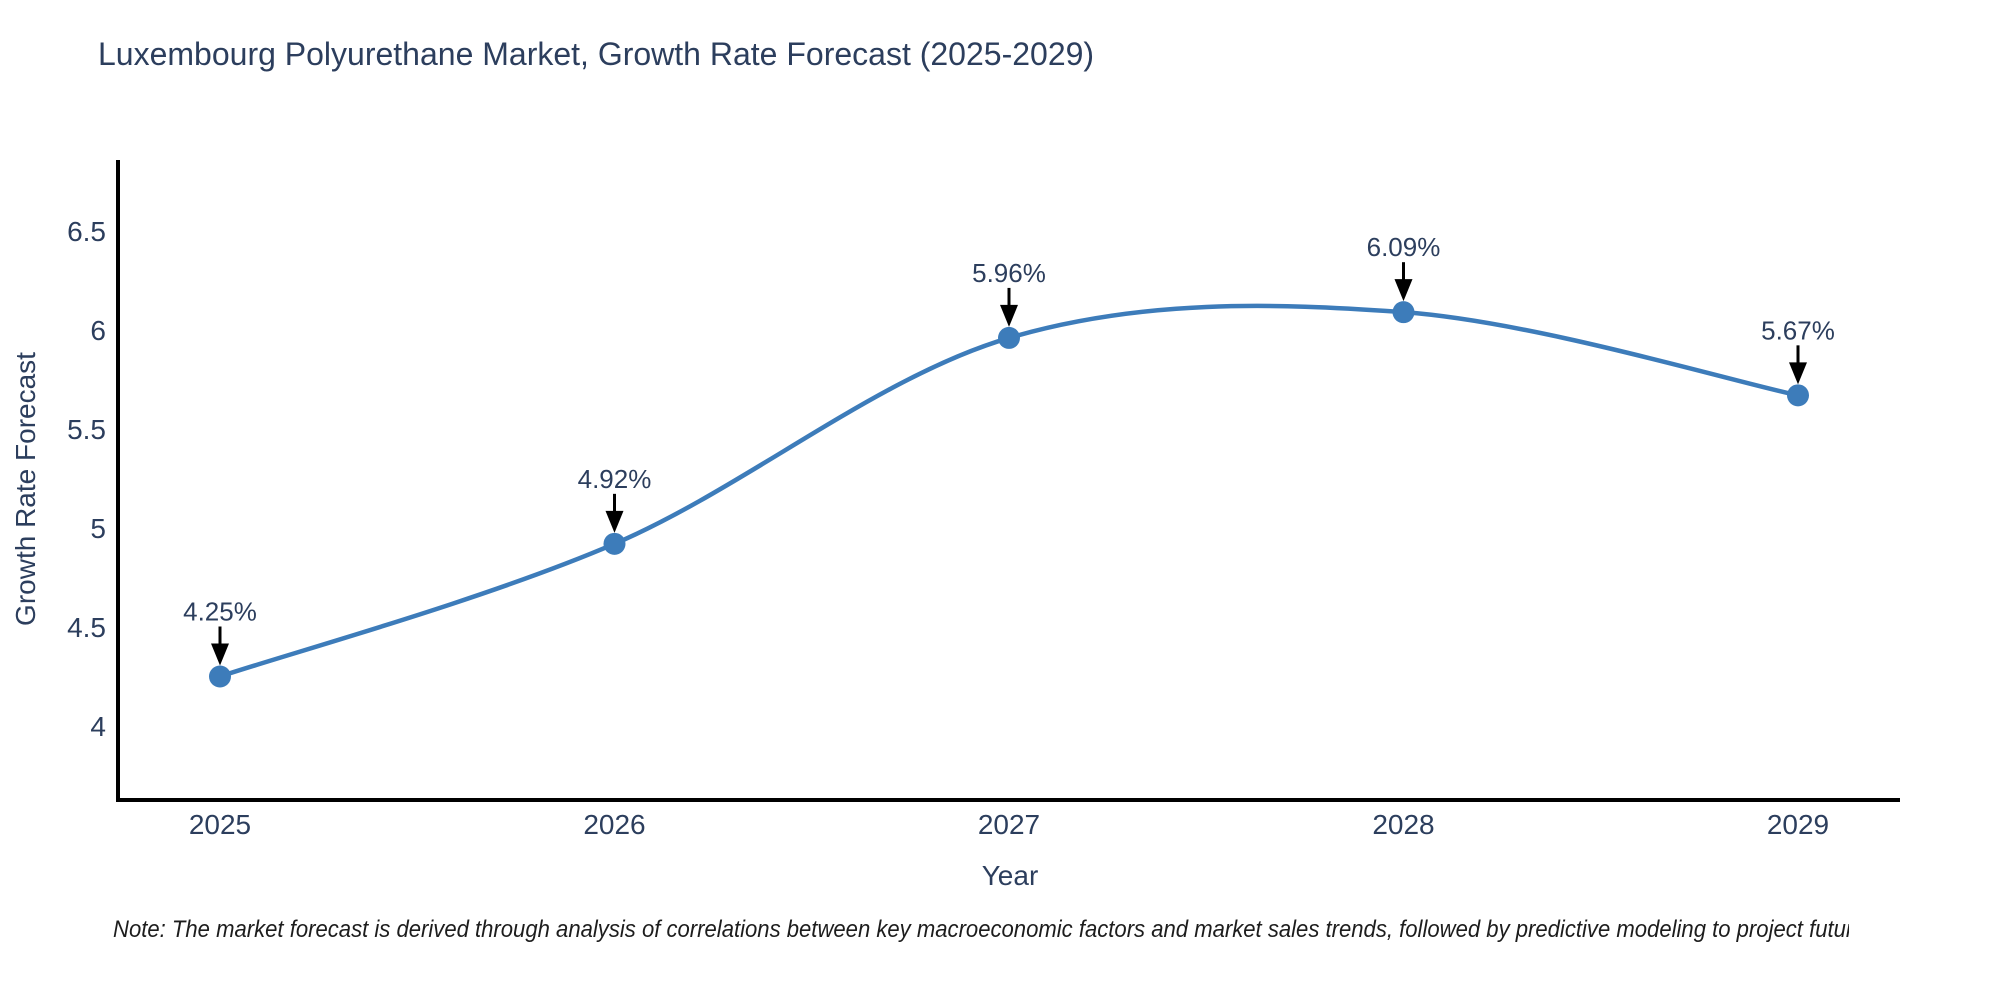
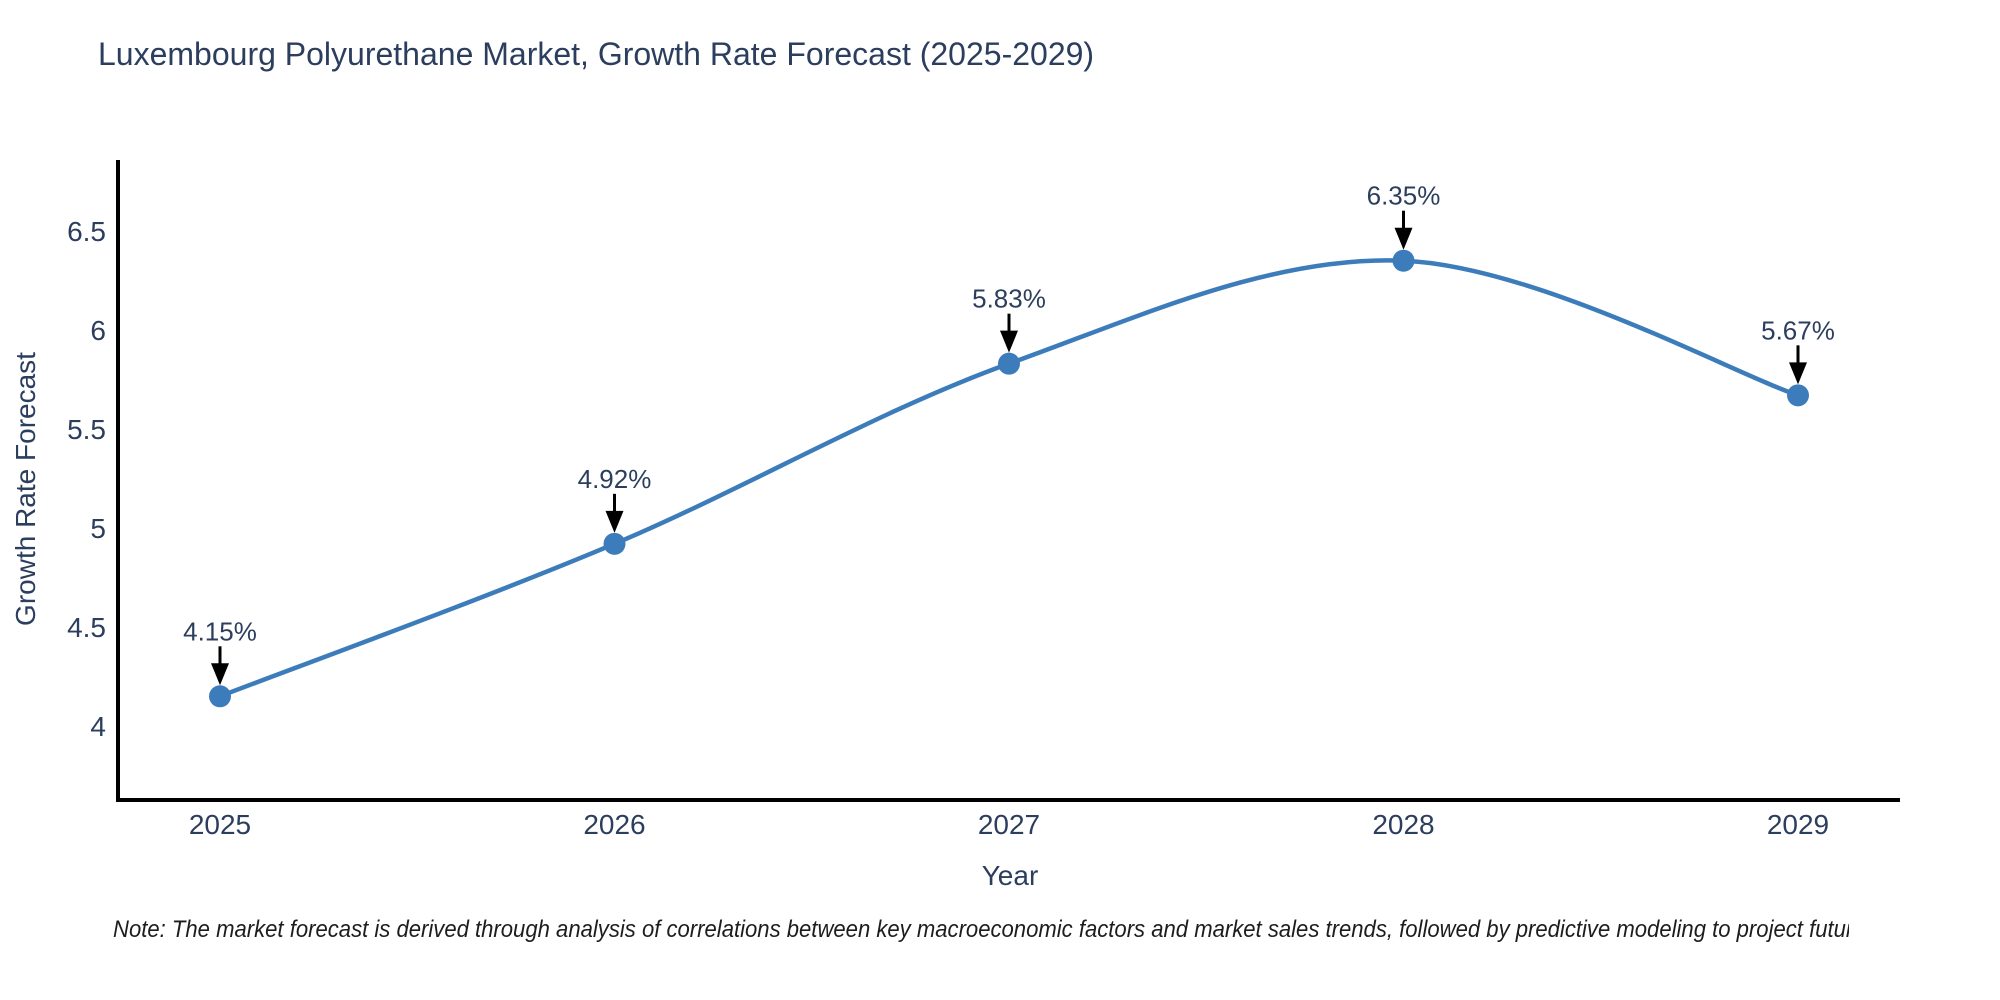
2025: 4.25% -> 4.15%
2027: 5.96% -> 5.83%
2028: 6.09% -> 6.35%
